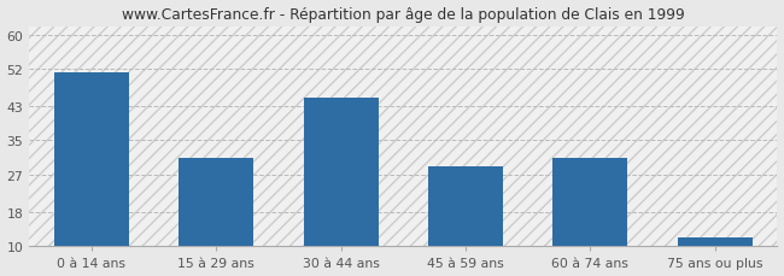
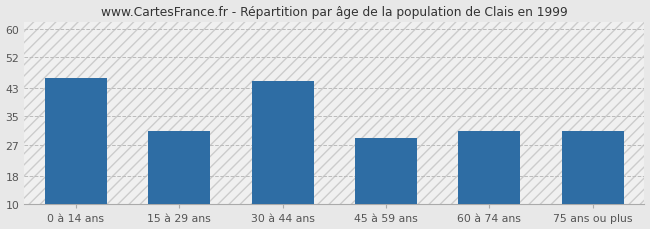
0 à 14 ans: 51 -> 46
75 ans ou plus: 12 -> 31
